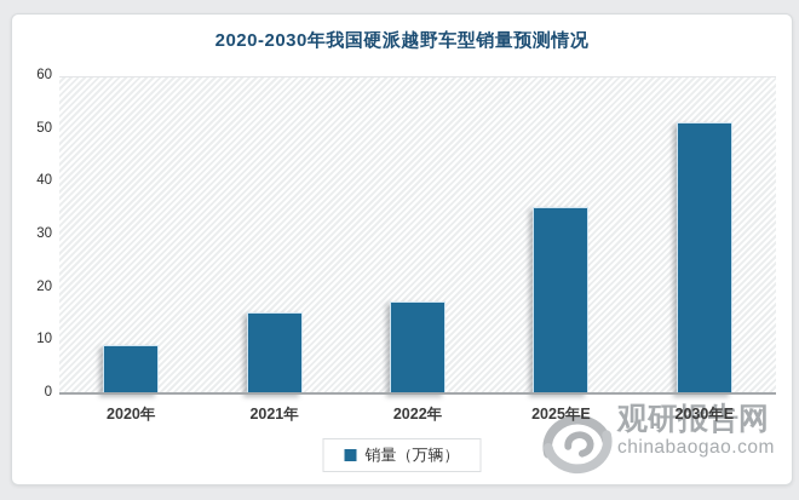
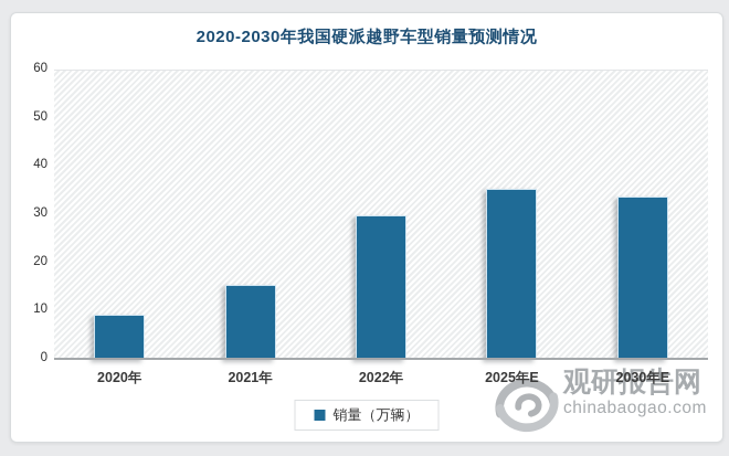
2022年: 18 -> 30
2030年E: 52 -> 34
